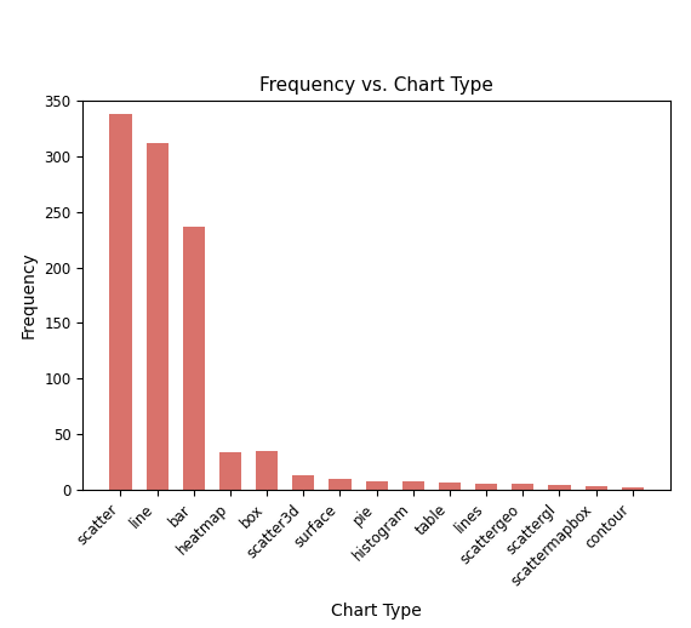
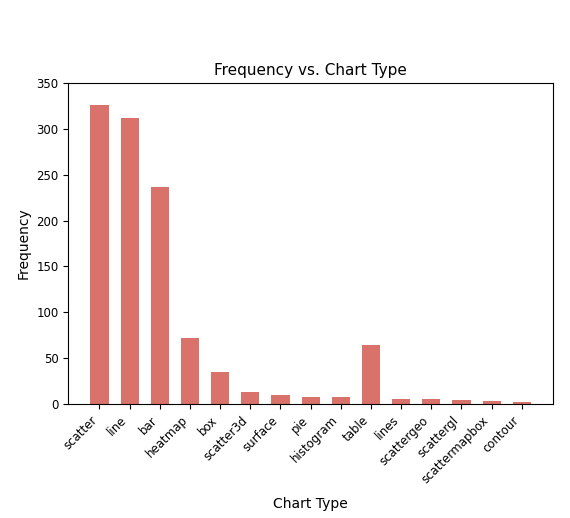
scatter: 338 -> 326
heatmap: 34 -> 72
table: 7 -> 64
